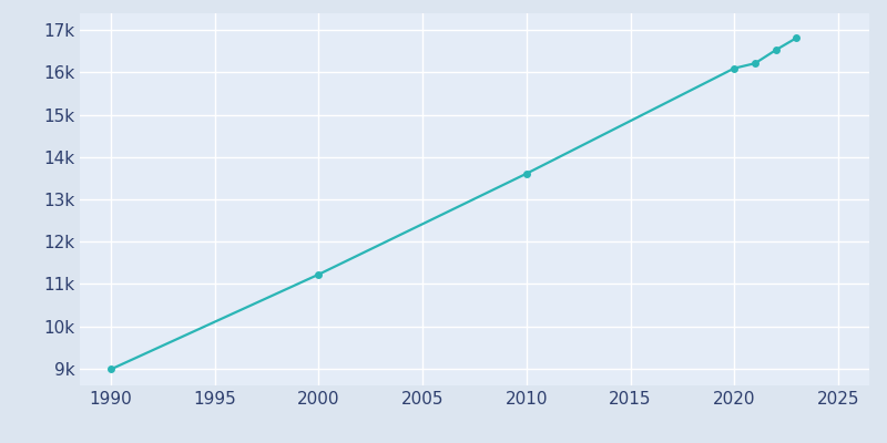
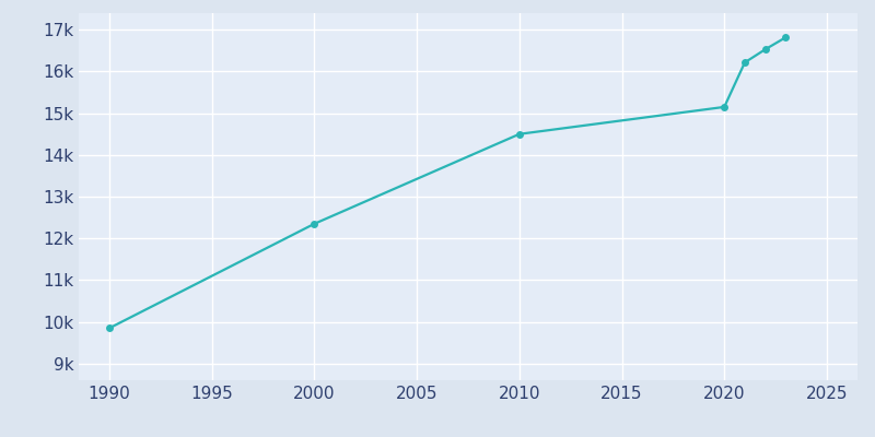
1990: 8.98k -> 9.85k
2000: 11.23k -> 12.35k
2010: 13.61k -> 14.50k
2020: 16.10k -> 15.15k
